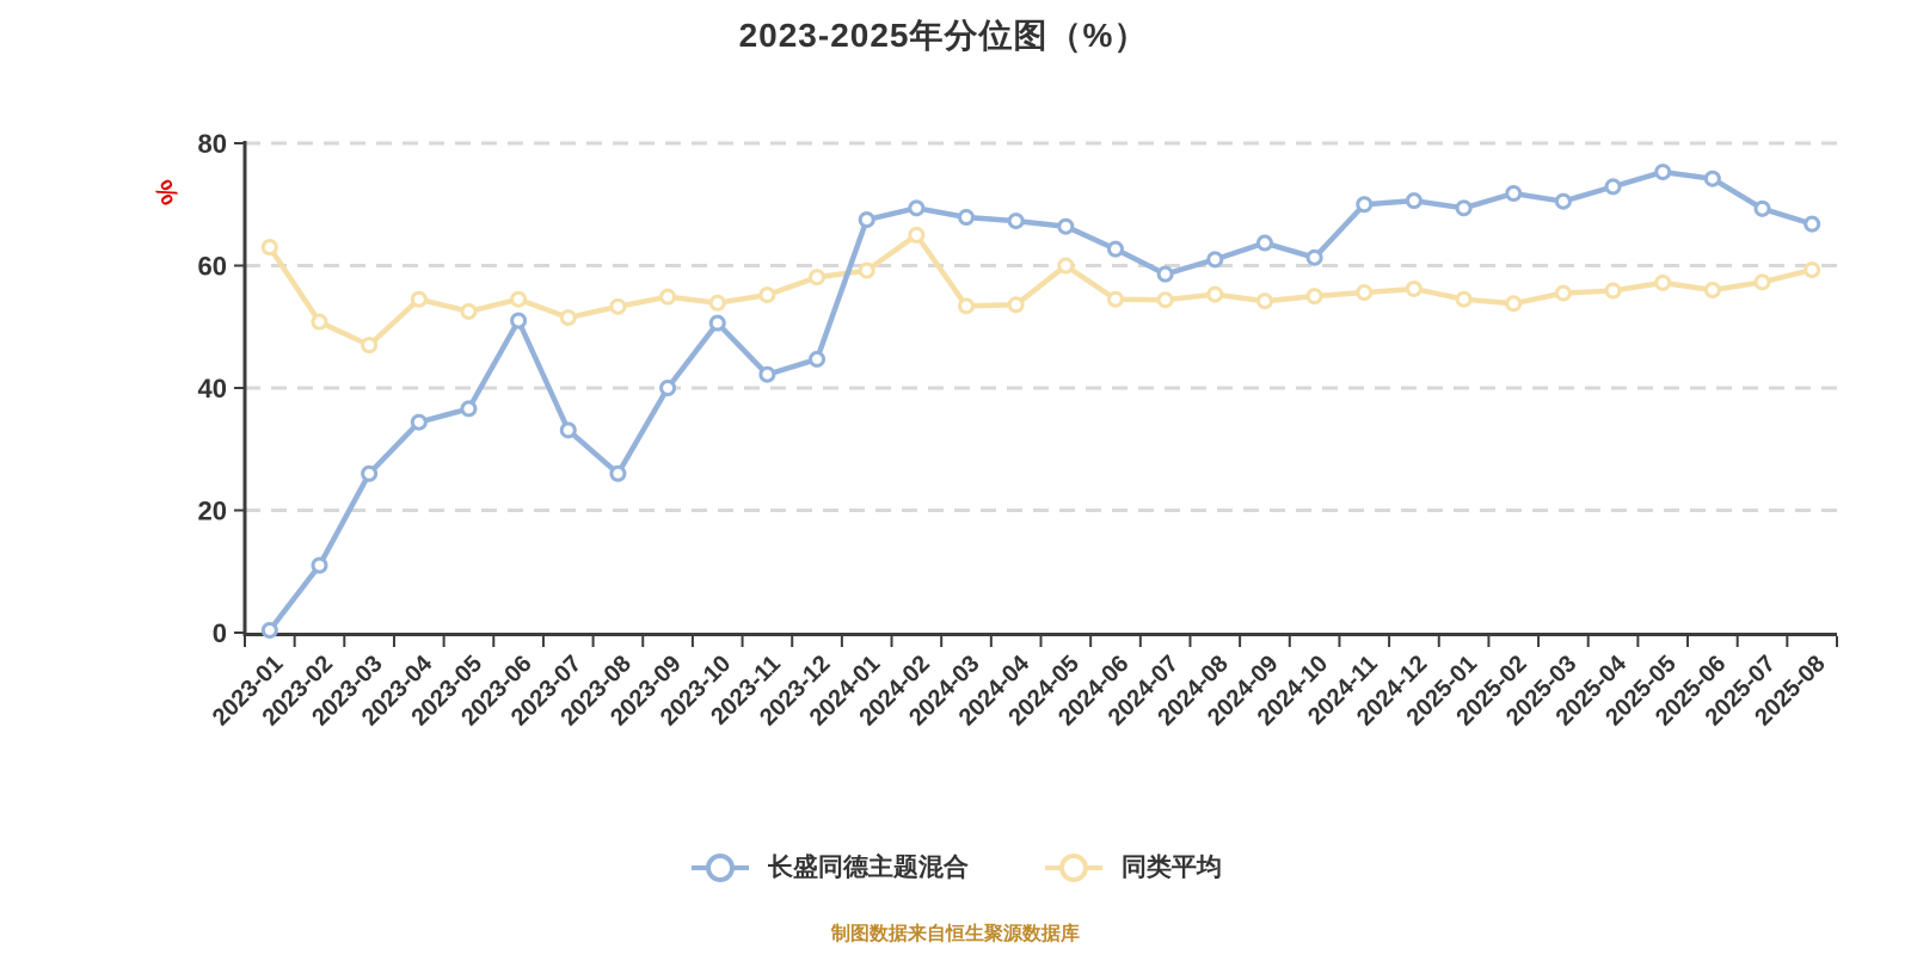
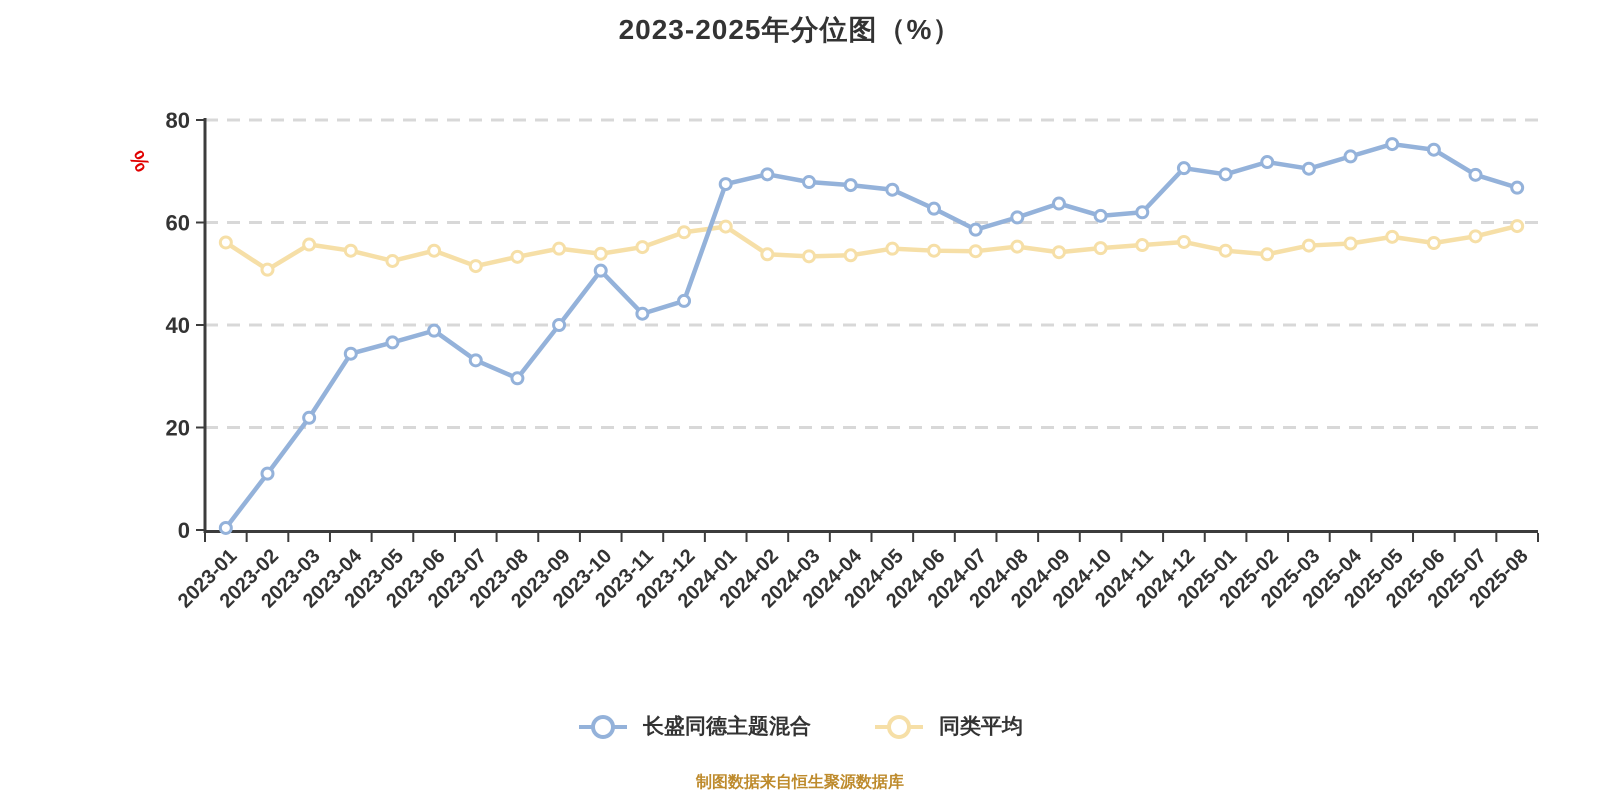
同类平均/2023-01: 63 -> 56
长盛同德主题混合/2023-03: 26 -> 22
同类平均/2023-03: 47 -> 56
长盛同德主题混合/2023-06: 51 -> 39
长盛同德主题混合/2023-08: 26 -> 30
同类平均/2024-02: 65 -> 54
同类平均/2024-05: 60 -> 55
长盛同德主题混合/2024-11: 70 -> 62
